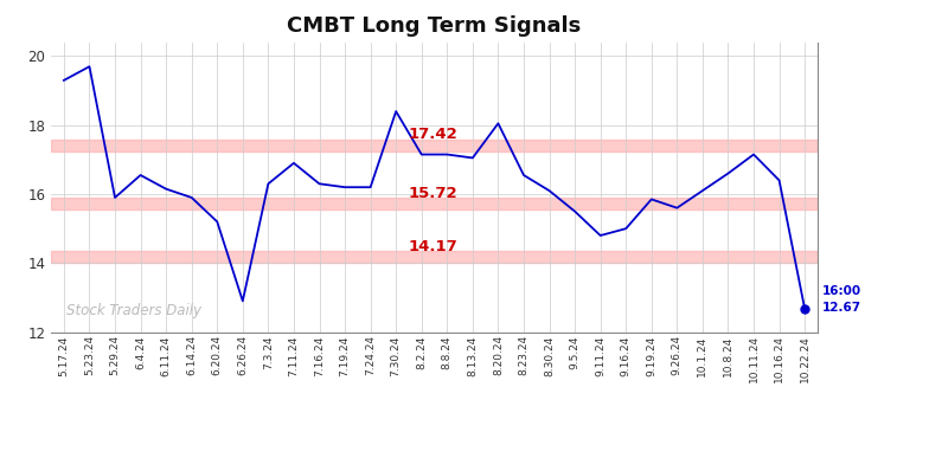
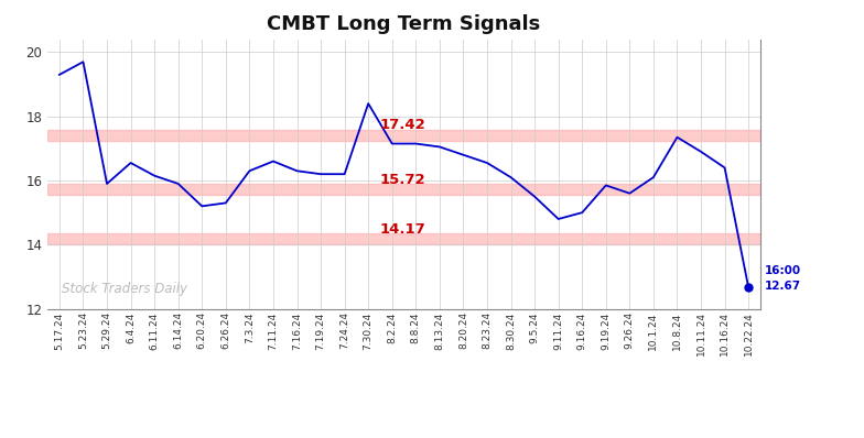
6.26.24: 12.90 -> 15.30
7.11.24: 16.90 -> 16.60
8.20.24: 18.05 -> 16.80
10.8.24: 16.60 -> 17.35
10.11.24: 17.15 -> 16.90
